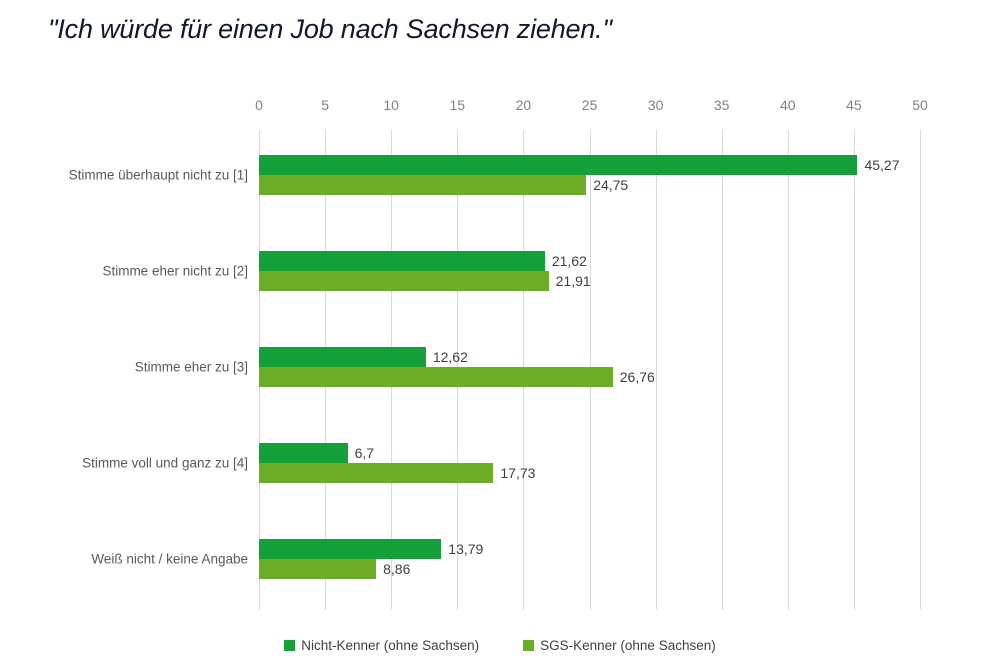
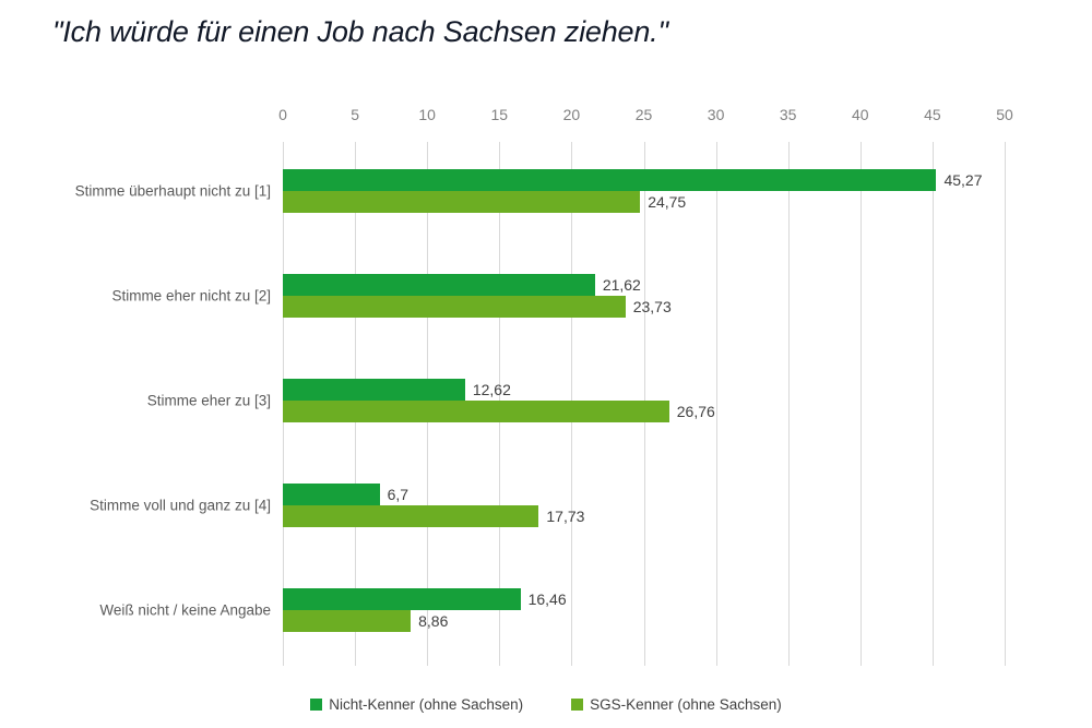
SGS-Kenner (ohne Sachsen)/Stimme eher nicht zu [2]: 21,91 -> 23,73
Nicht-Kenner (ohne Sachsen)/Weiß nicht / keine Angabe: 13,79 -> 16,46
